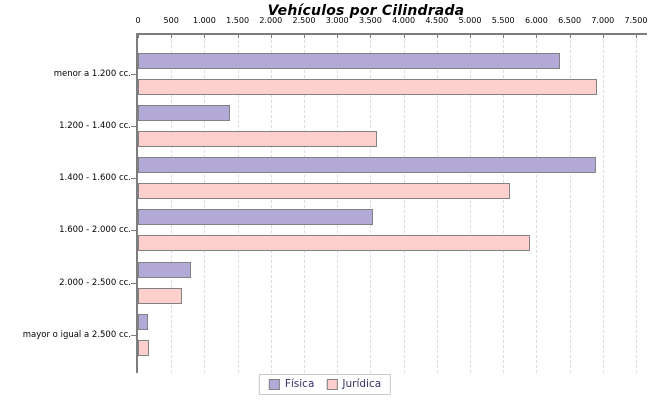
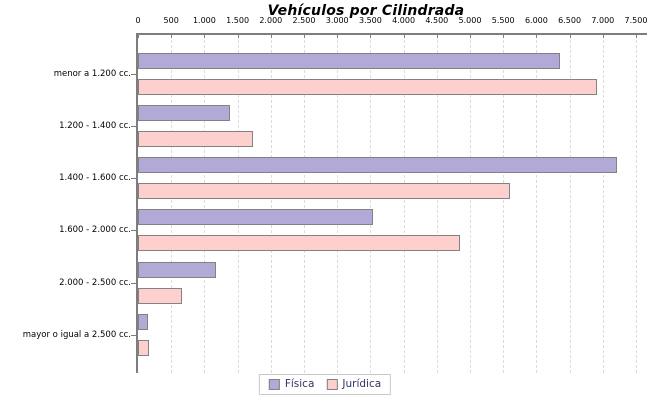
Jurídica/1.200 - 1.400 cc.: 3600 -> 1700
Física/1.400 - 1.600 cc.: 6900 -> 7200
Jurídica/1.600 - 2.000 cc.: 5900 -> 4800
Física/2.000 - 2.500 cc.: 800 -> 1200
